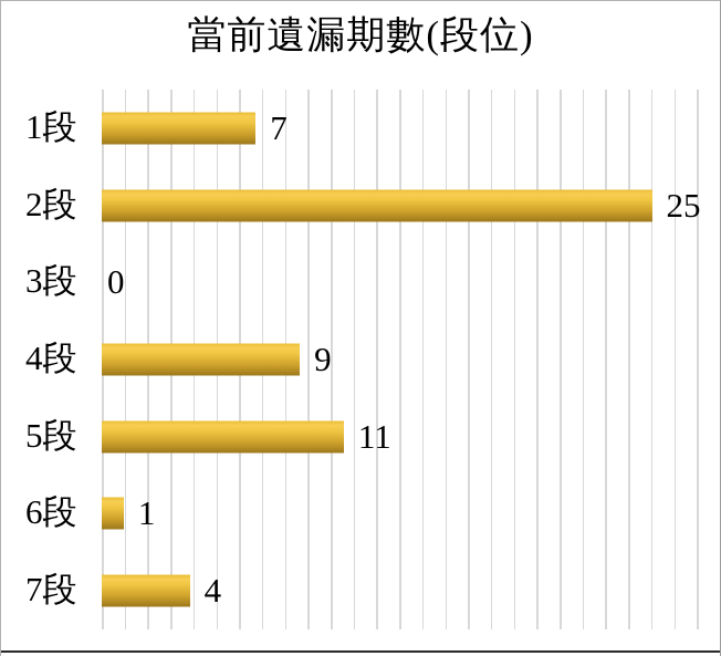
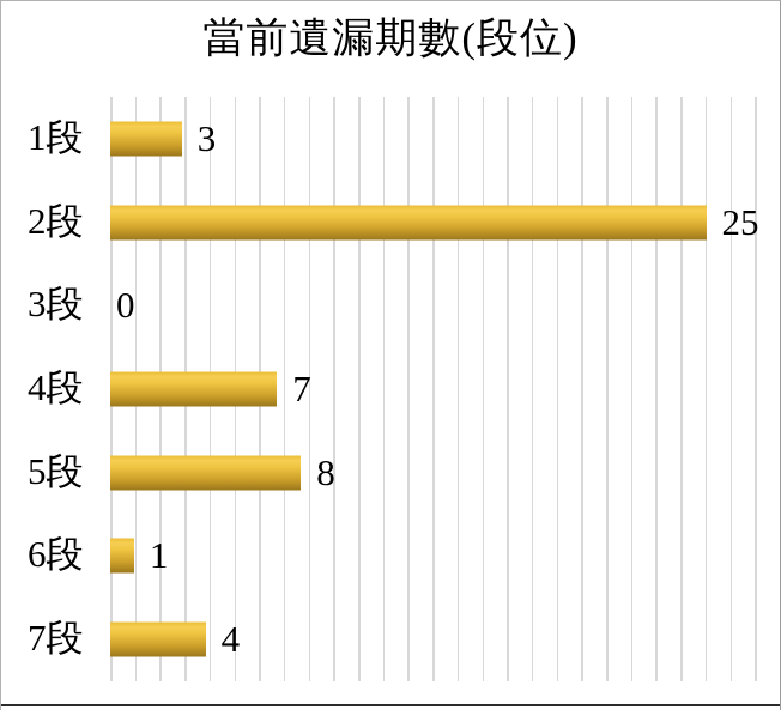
1段: 7 -> 3
4段: 9 -> 7
5段: 11 -> 8
